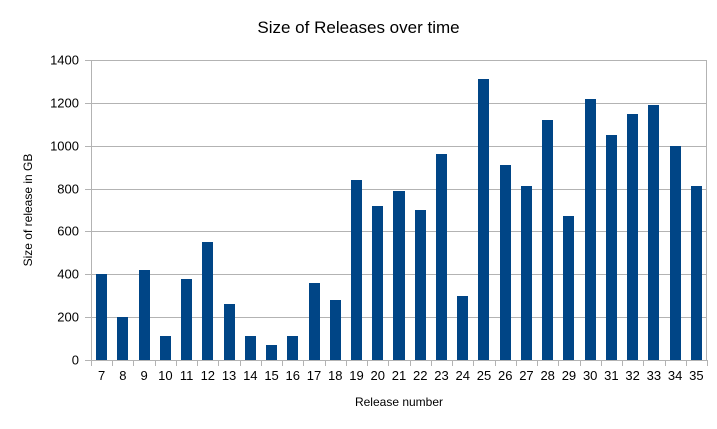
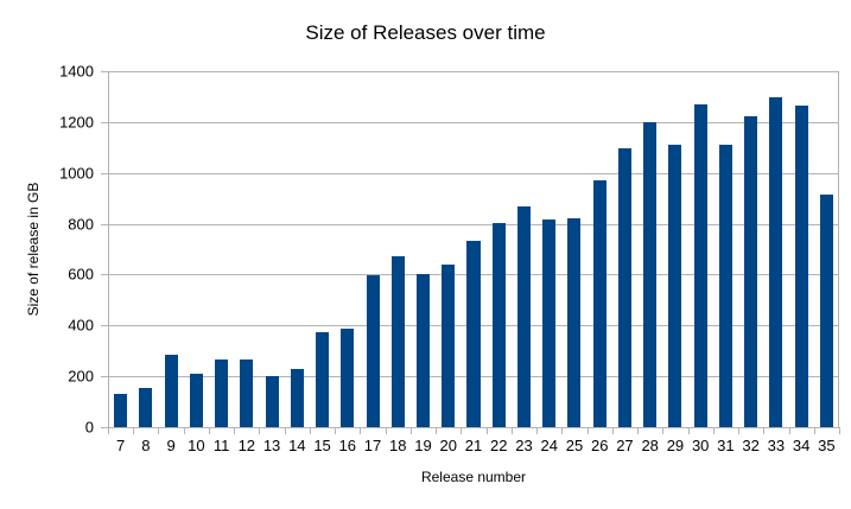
7: 400 -> 130
8: 200 -> 160
9: 420 -> 290
10: 110 -> 210
11: 380 -> 270
12: 550 -> 270
13: 260 -> 200
14: 110 -> 230
15: 70 -> 370
16: 110 -> 390
17: 360 -> 600
18: 280 -> 670
19: 840 -> 600
20: 720 -> 640
21: 790 -> 730
22: 700 -> 800
23: 960 -> 870
24: 300 -> 820
25: 1310 -> 820
26: 910 -> 970
27: 810 -> 1100
28: 1120 -> 1200
29: 670 -> 1110
30: 1220 -> 1270
31: 1050 -> 1110
32: 1150 -> 1220
33: 1190 -> 1300
34: 1000 -> 1260
35: 810 -> 920
